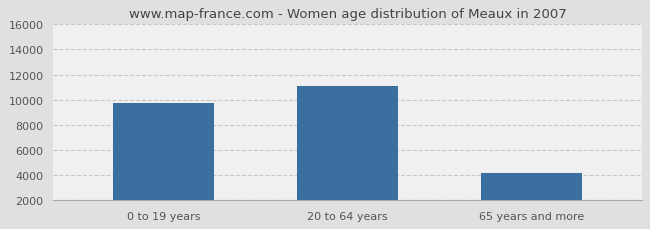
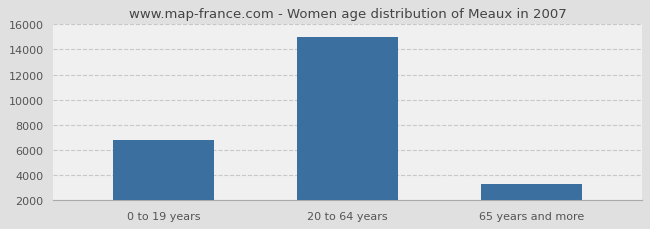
0 to 19 years: 9700 -> 6800
20 to 64 years: 11100 -> 15000
65 years and more: 4200 -> 3300
